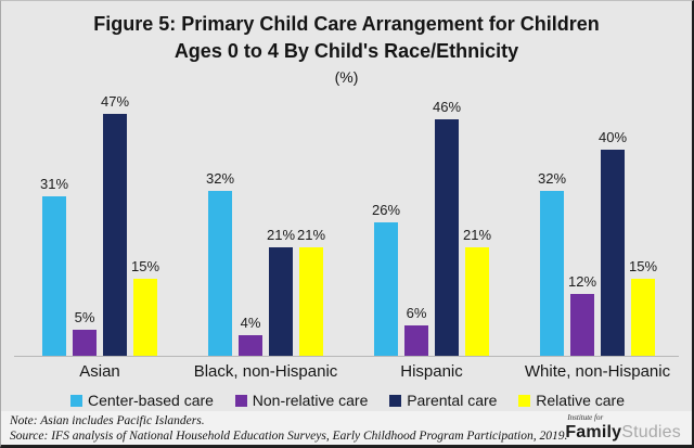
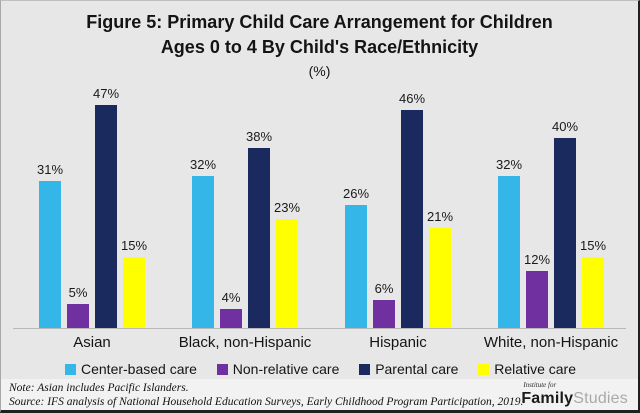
Parental care/Black, non-Hispanic: 21% -> 38%
Relative care/Black, non-Hispanic: 21% -> 23%
